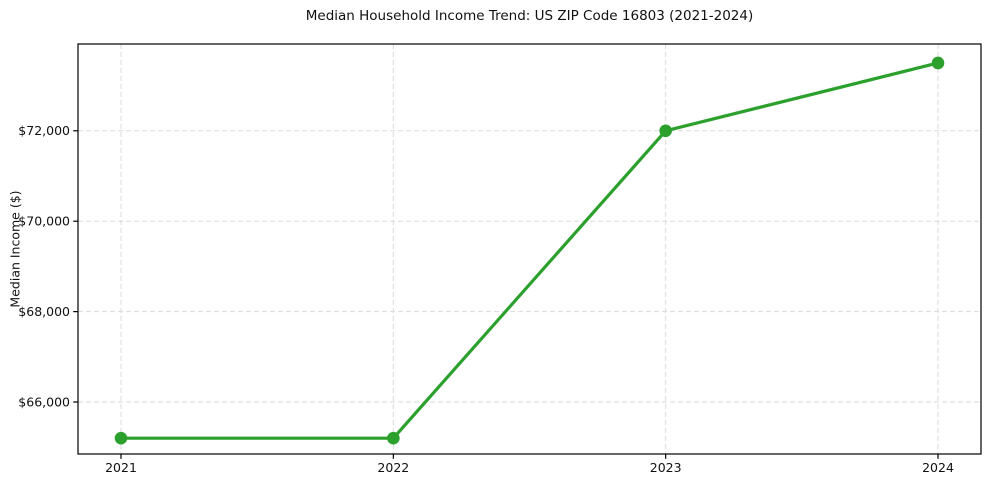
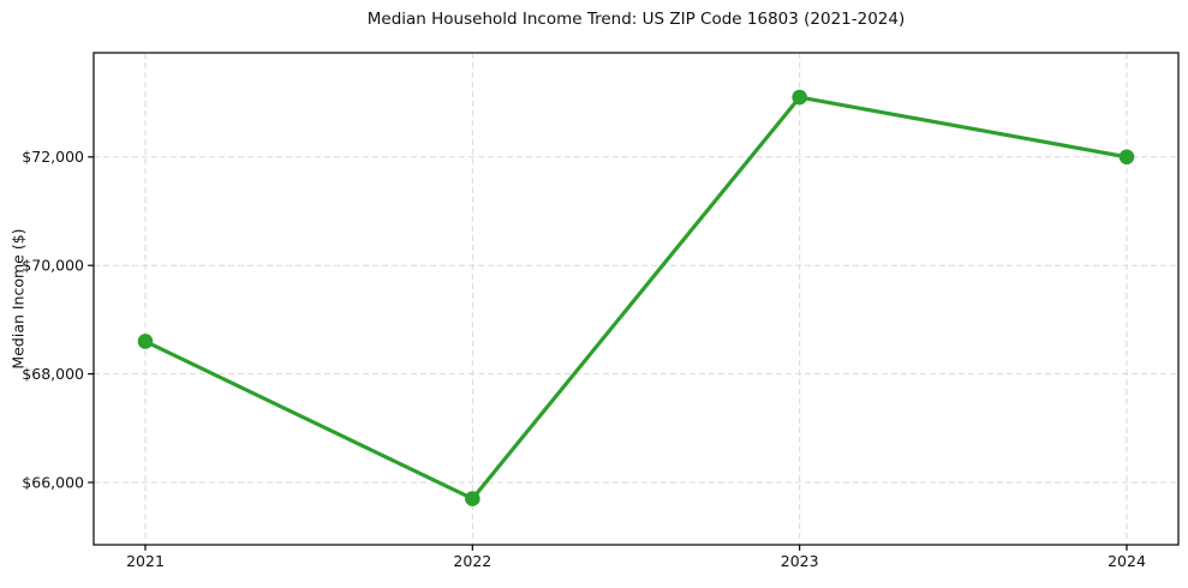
2021: $65200 -> $68600
2022: $65200 -> $65700
2023: $72000 -> $73100
2024: $73500 -> $72000
